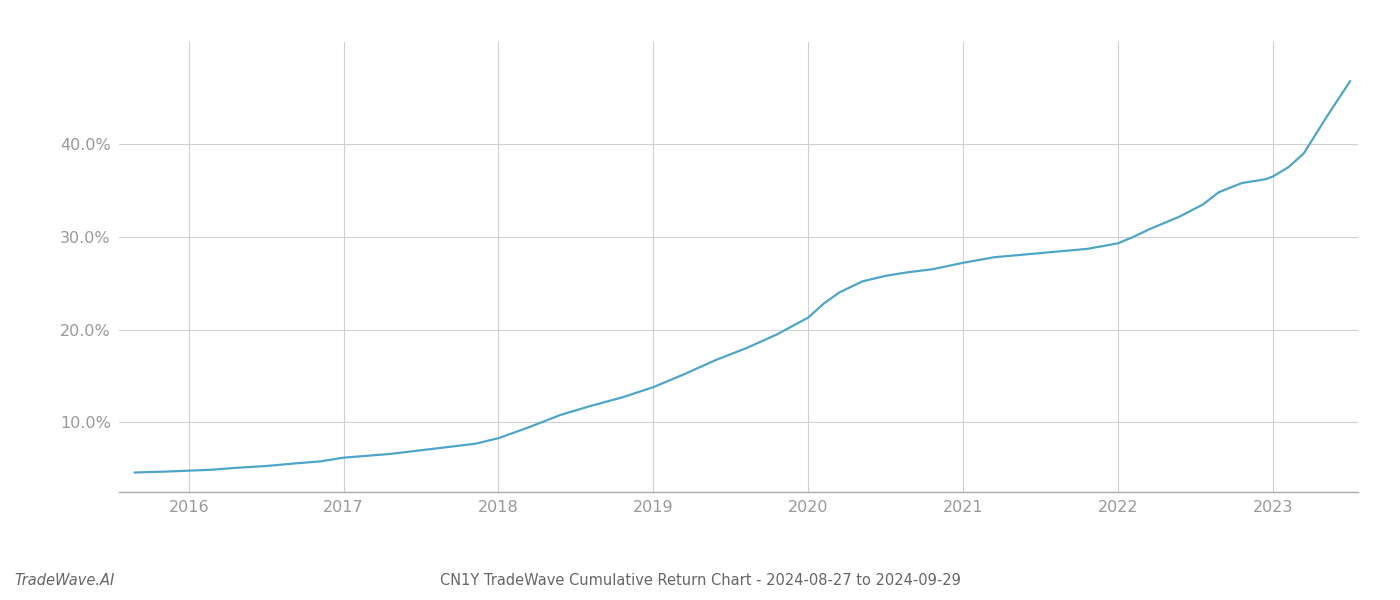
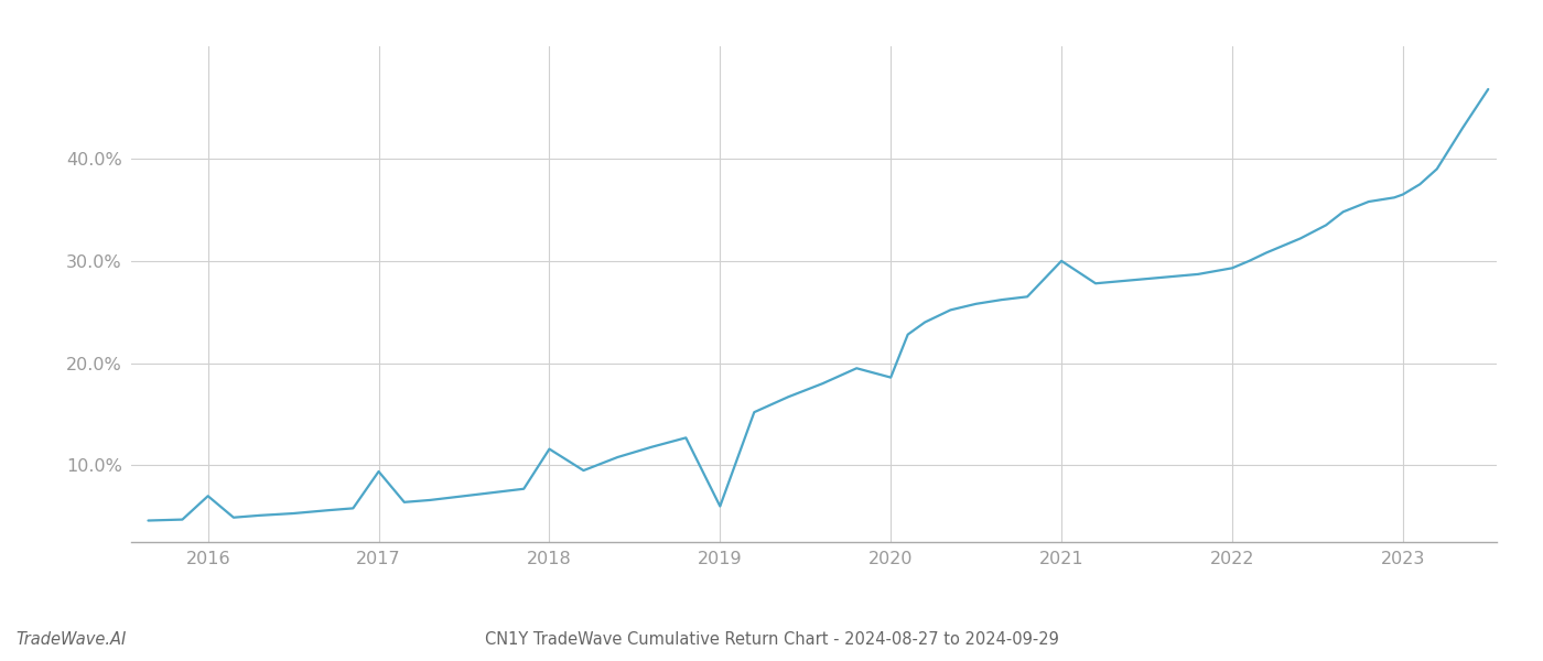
2016: 4.8% -> 7.0%
2017: 6.2% -> 9.4%
2018: 8.3% -> 11.6%
2019: 13.8% -> 6.0%
2020: 21.3% -> 18.6%
2021: 27.2% -> 30.0%
